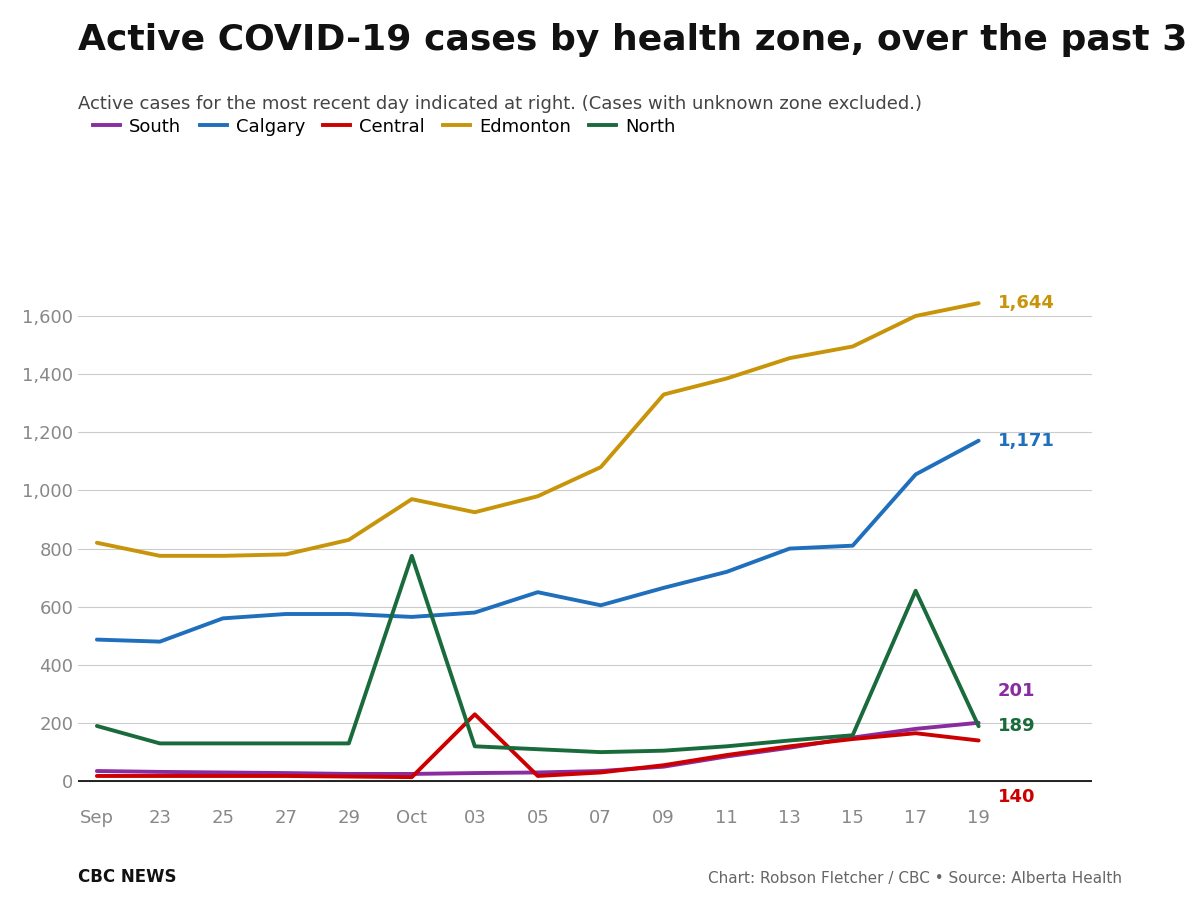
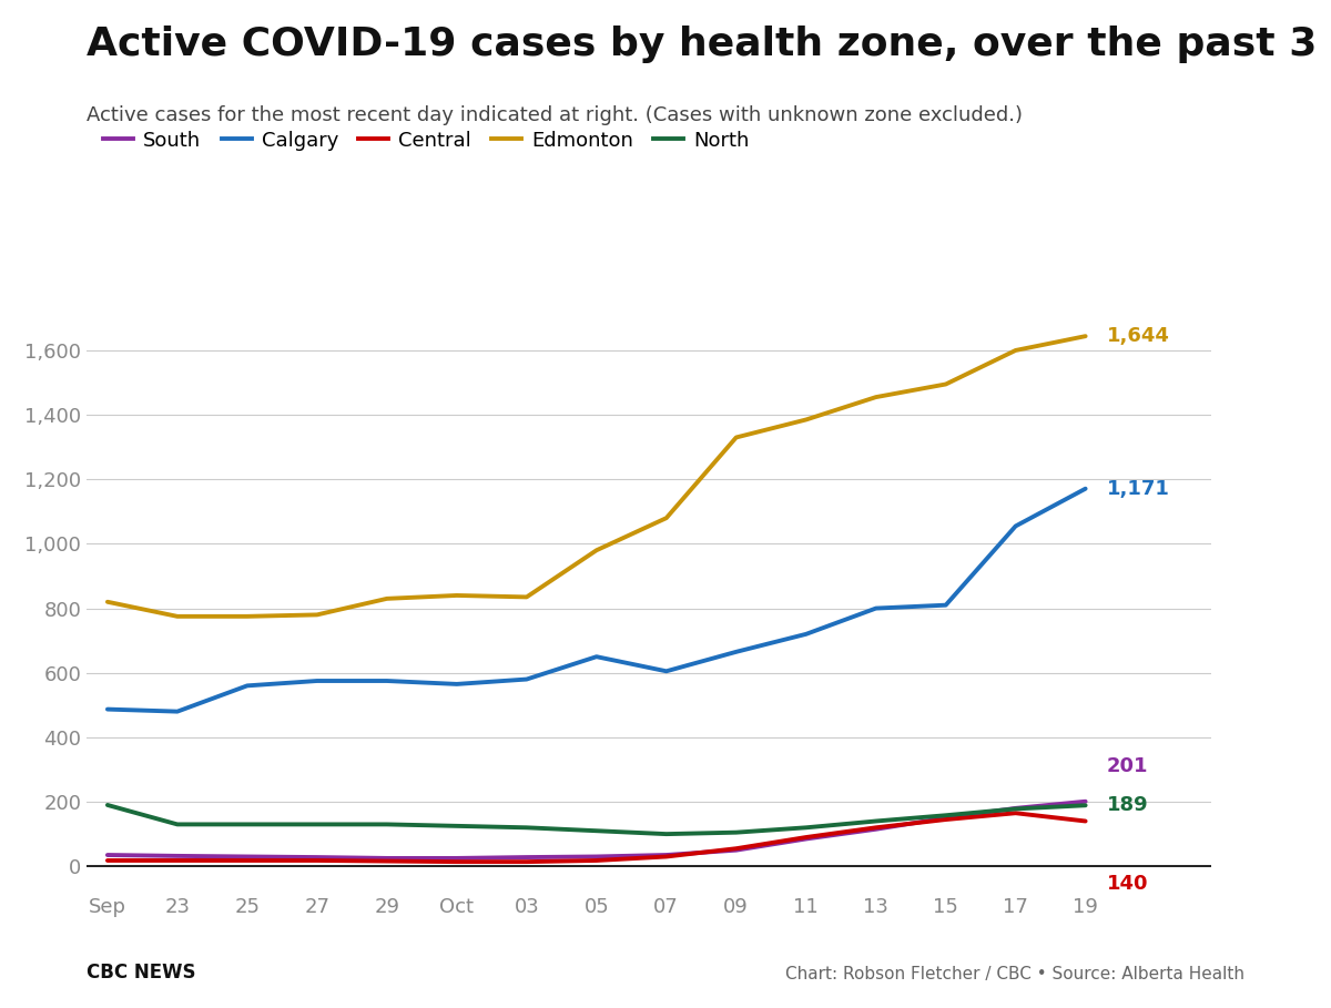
Edmonton/Oct: 970 -> 840
North/Oct: 775 -> 125
Central/03: 230 -> 14
Edmonton/03: 925 -> 835
North/17: 655 -> 178
